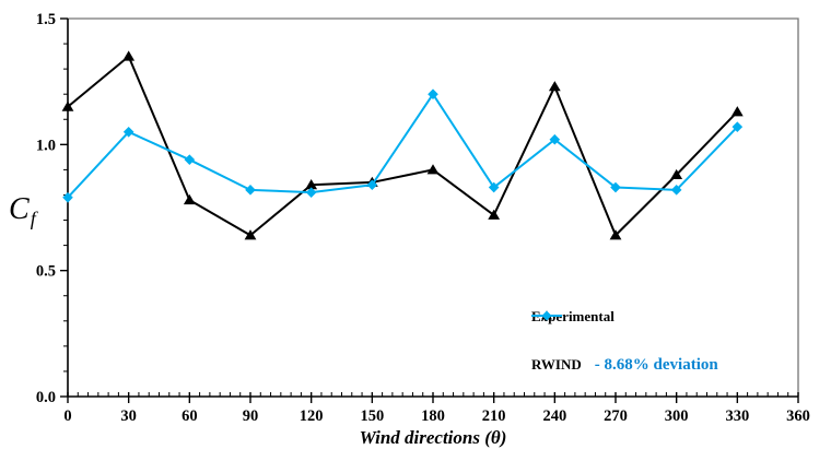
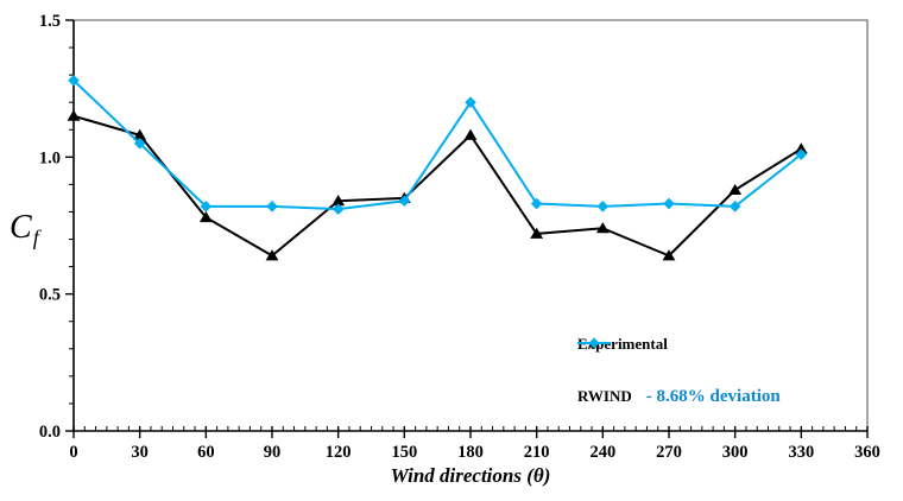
RWIND/0: 0.79 -> 1.28
Experimental/30: 1.35 -> 1.08
RWIND/60: 0.94 -> 0.82
Experimental/180: 0.90 -> 1.08
Experimental/240: 1.23 -> 0.74
RWIND/240: 1.02 -> 0.82
Experimental/330: 1.13 -> 1.03
RWIND/330: 1.07 -> 1.01
